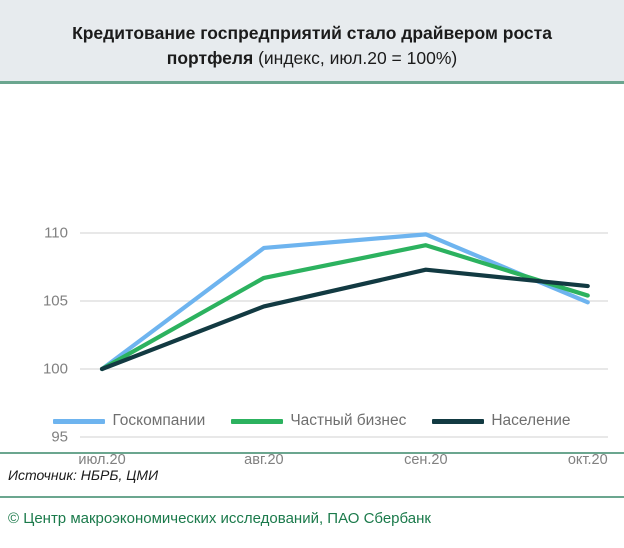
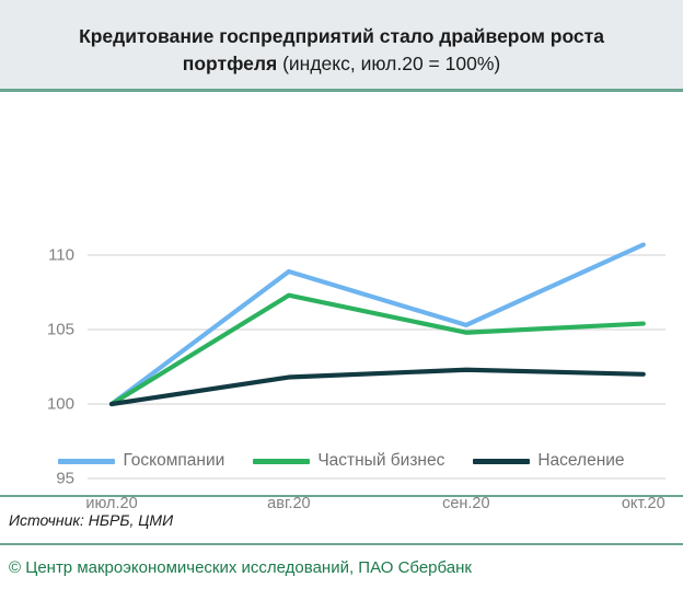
Частный бизнес/авг.20: 106.7 -> 107.3
Население/авг.20: 104.6 -> 101.8
Госкомпании/сен.20: 109.9 -> 105.3
Частный бизнес/сен.20: 109.1 -> 104.8
Население/сен.20: 107.3 -> 102.3
Госкомпании/окт.20: 104.9 -> 110.7
Население/окт.20: 106.1 -> 102.0
